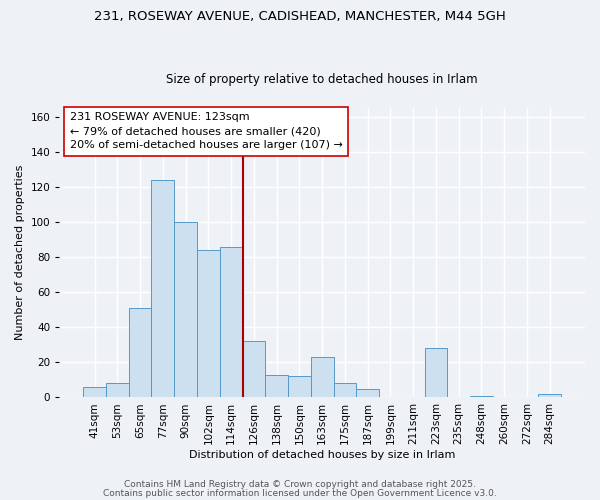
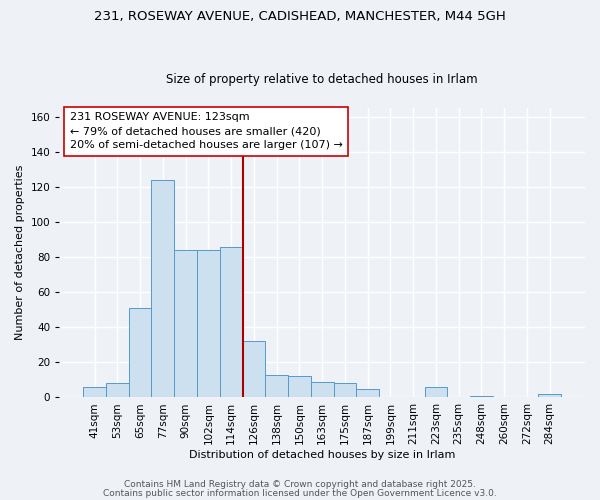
90sqm: 100 -> 84
163sqm: 23 -> 9
223sqm: 28 -> 6
